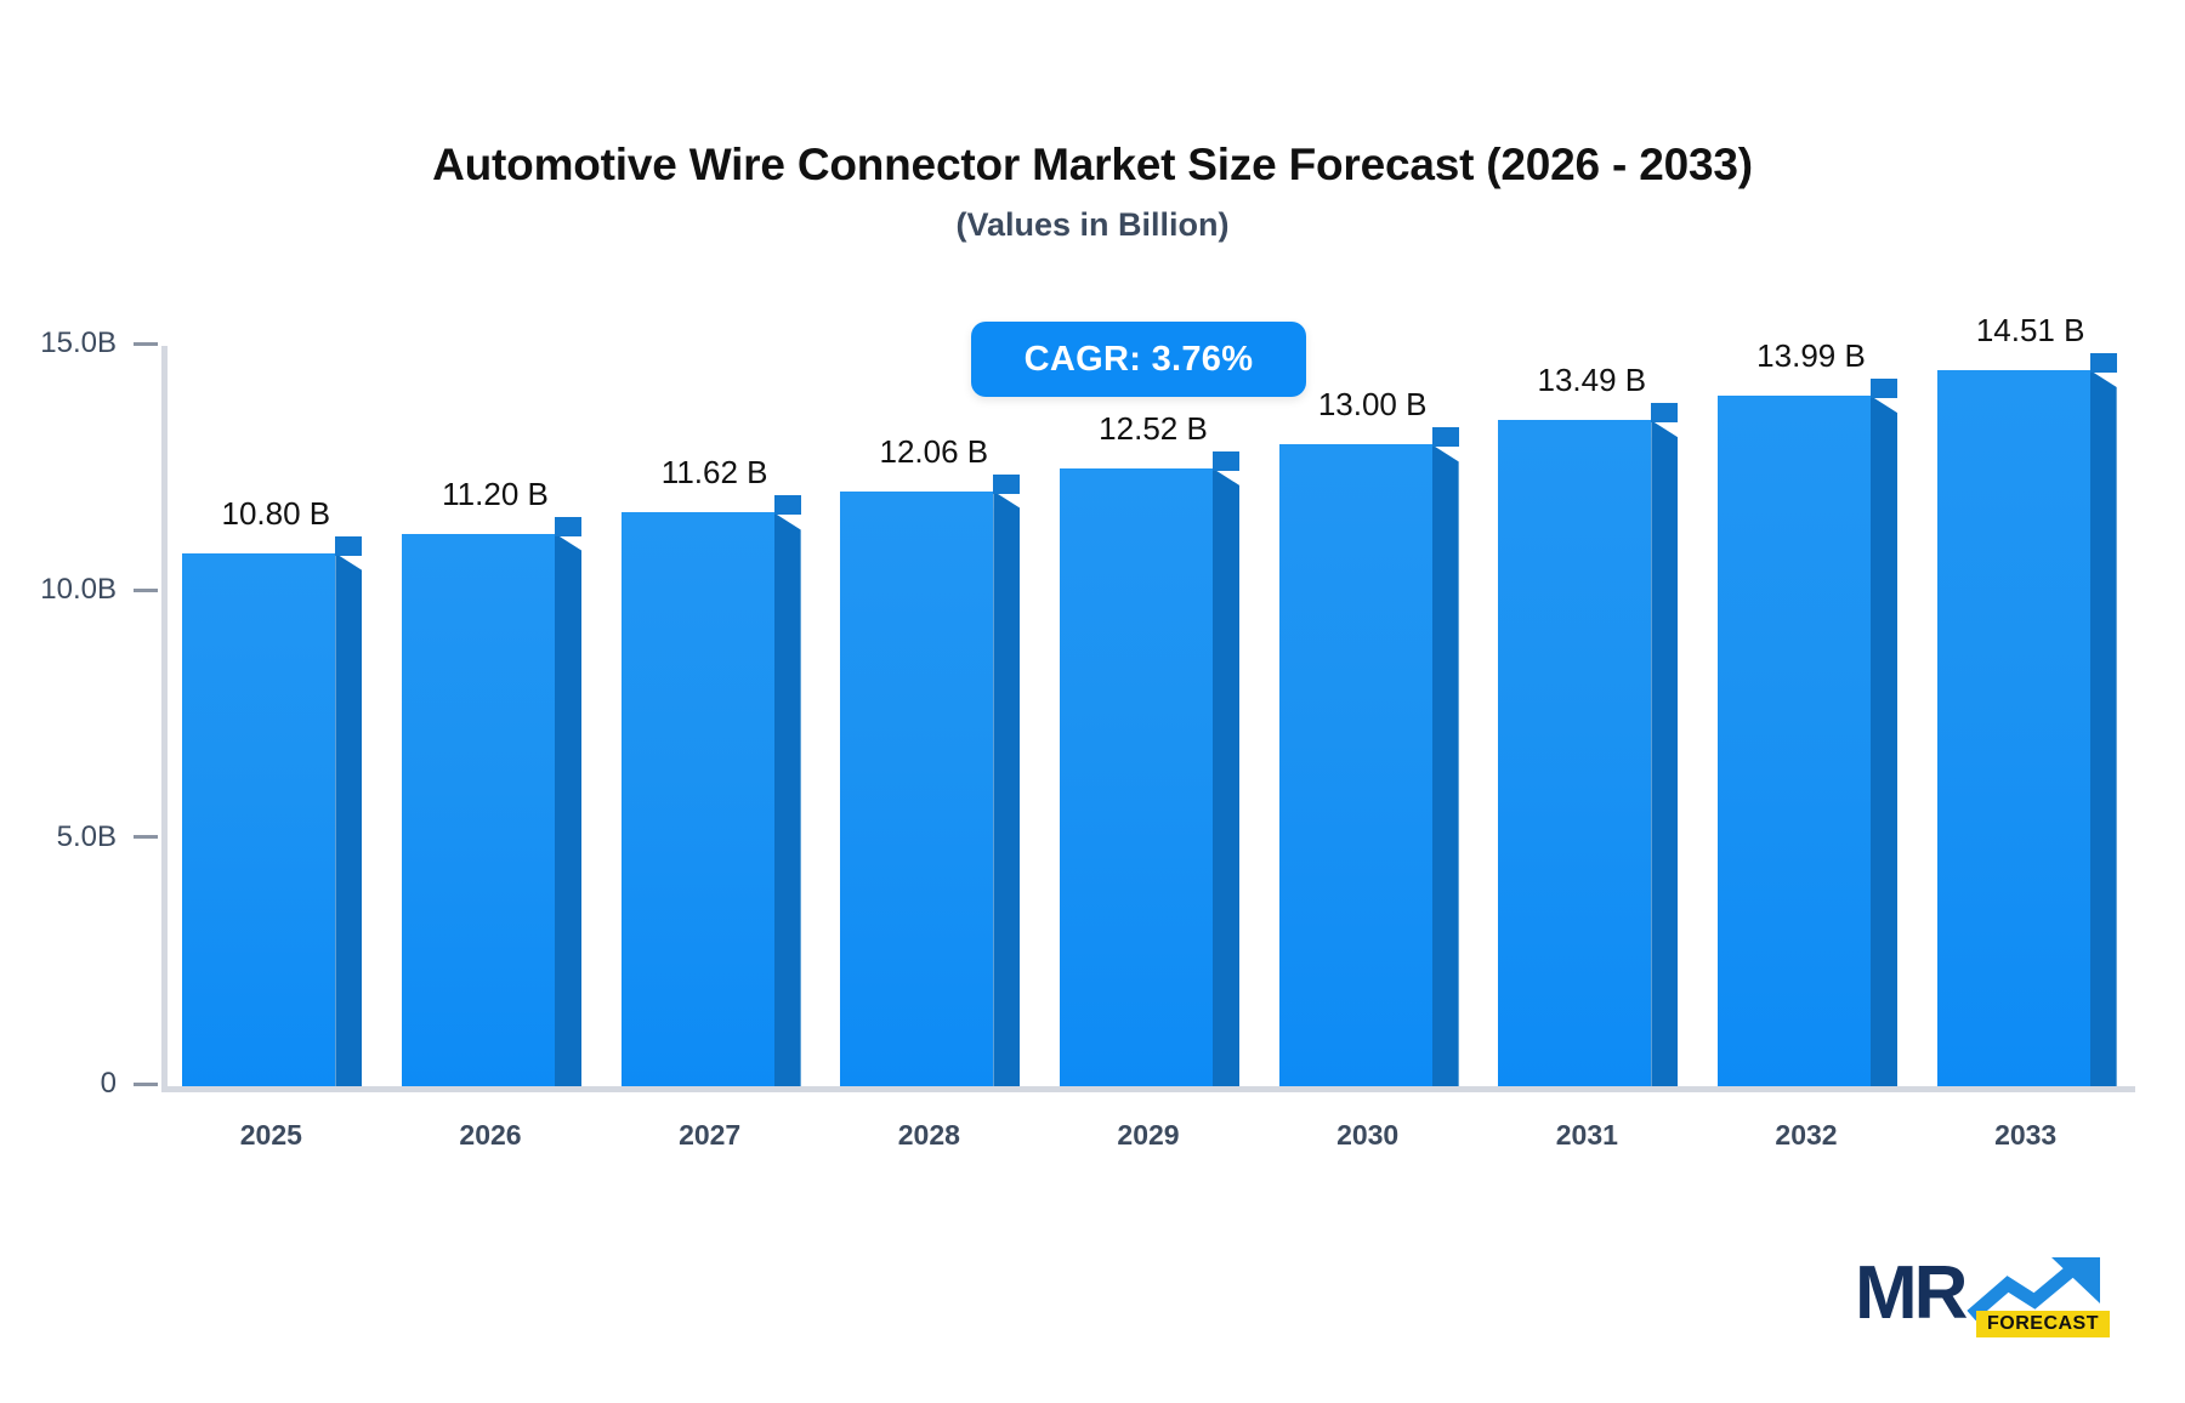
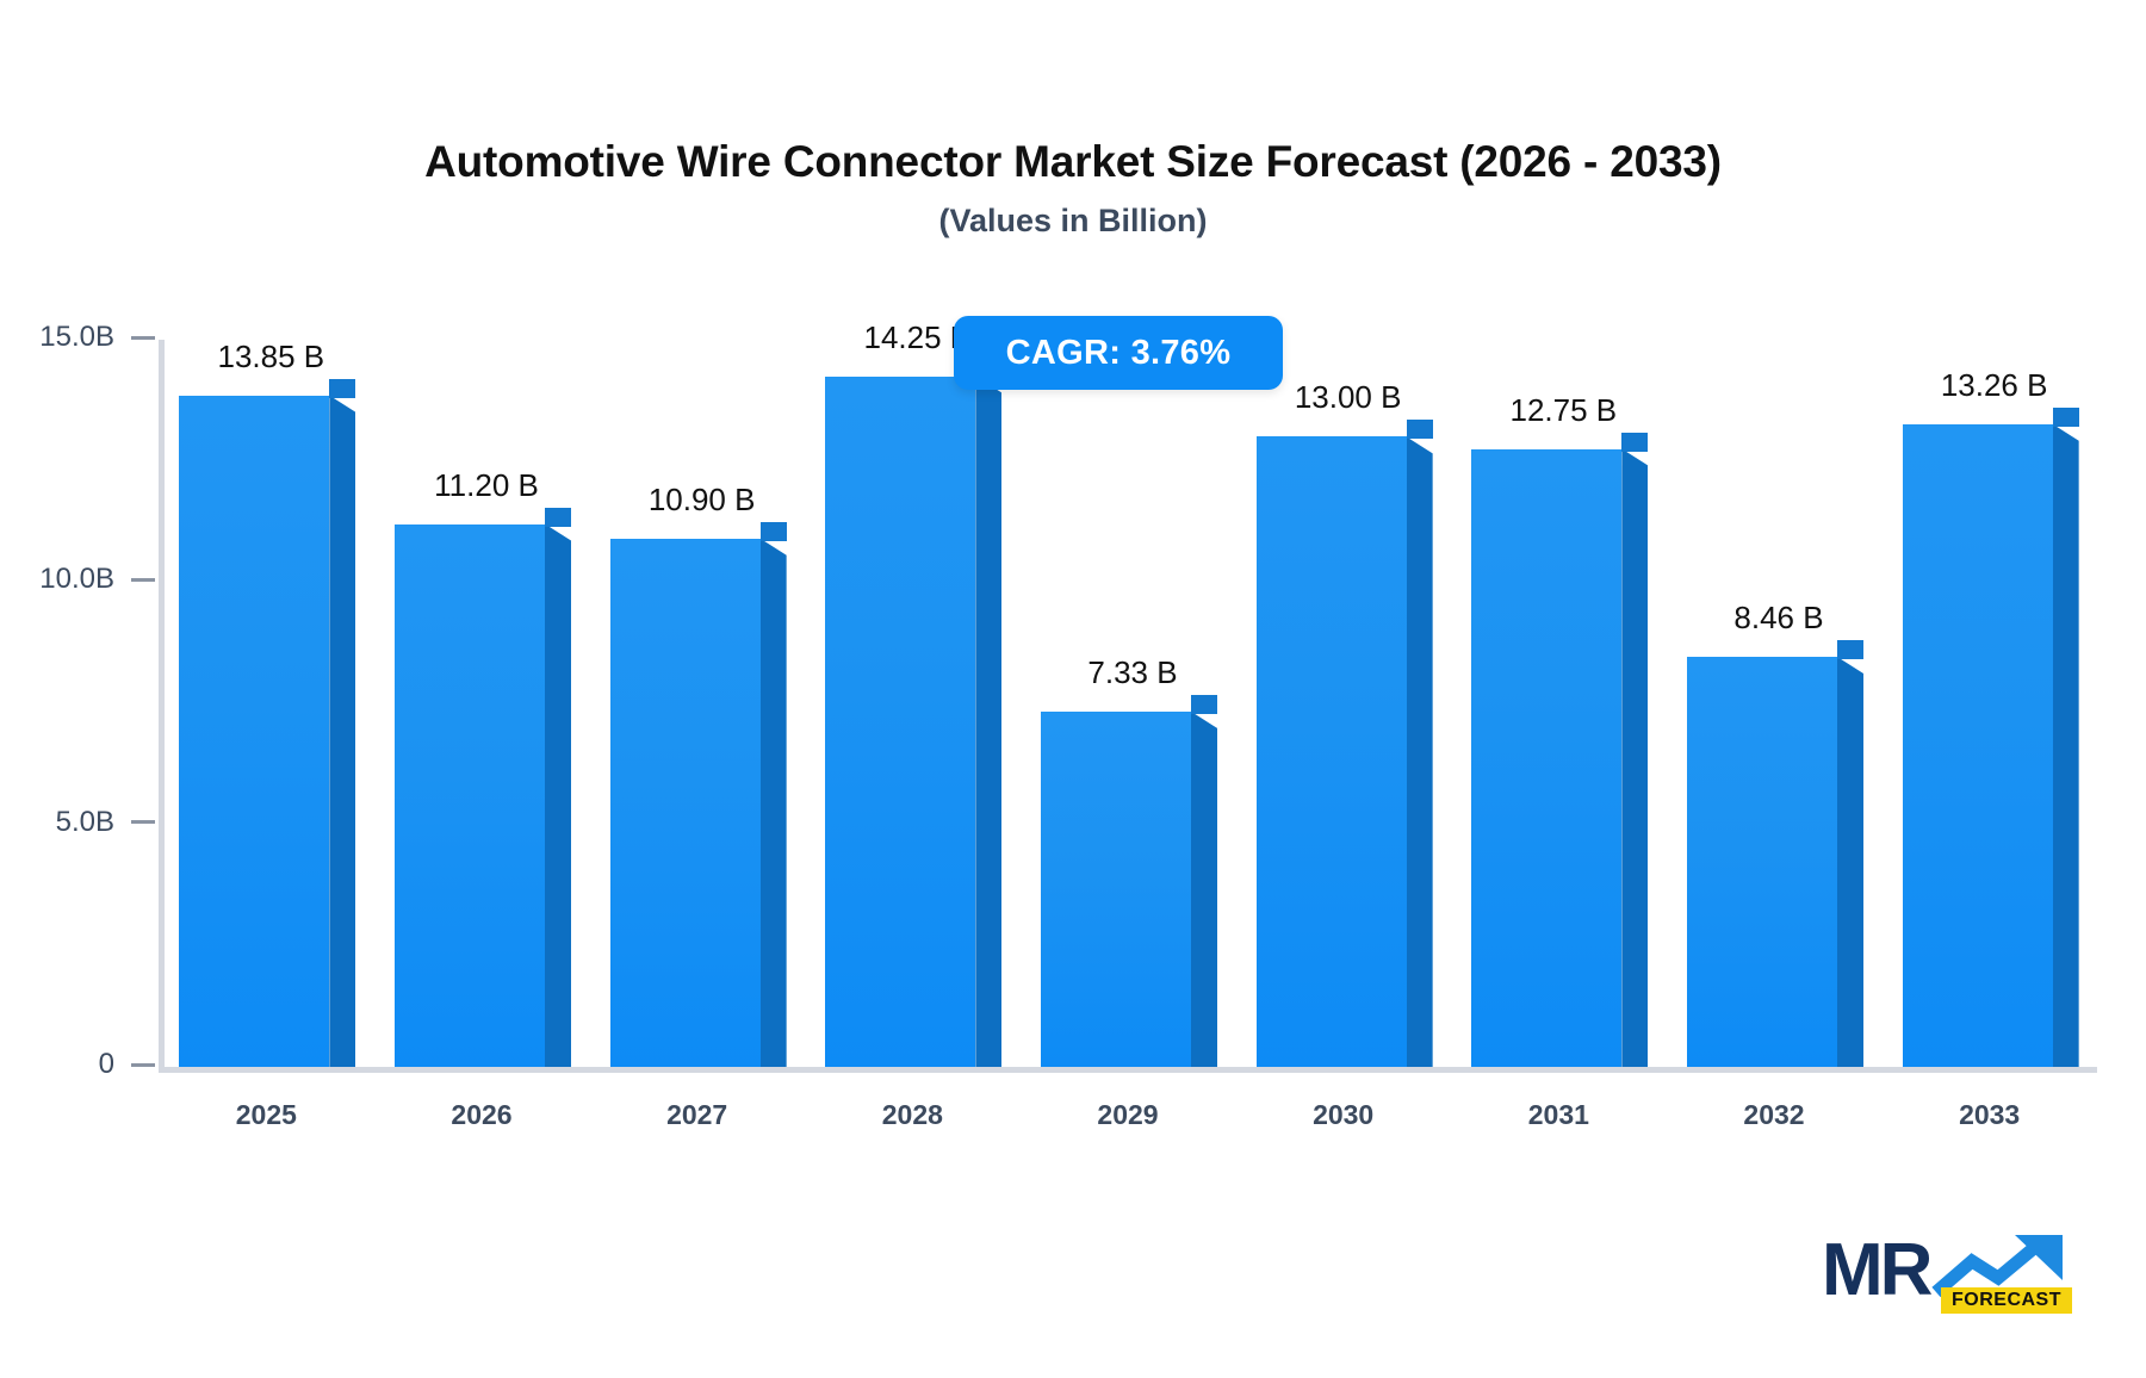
2025: 10.80 -> 13.85
2027: 11.62 -> 10.90
2028: 12.06 -> 14.25
2029: 12.52 -> 7.33
2031: 13.49 -> 12.75
2032: 13.99 -> 8.46
2033: 14.51 -> 13.26
